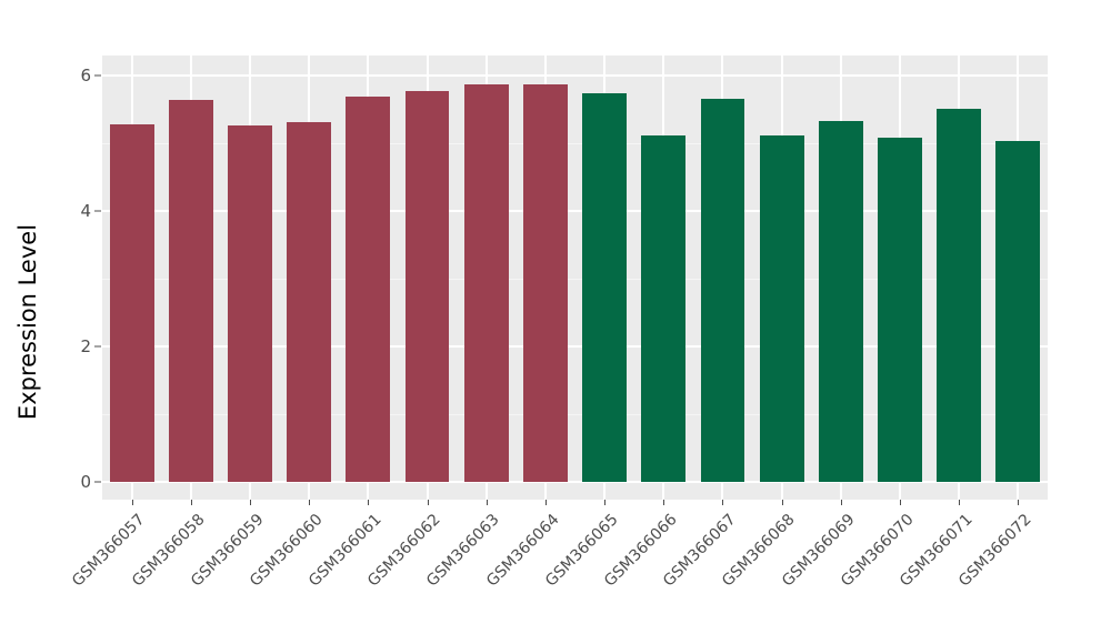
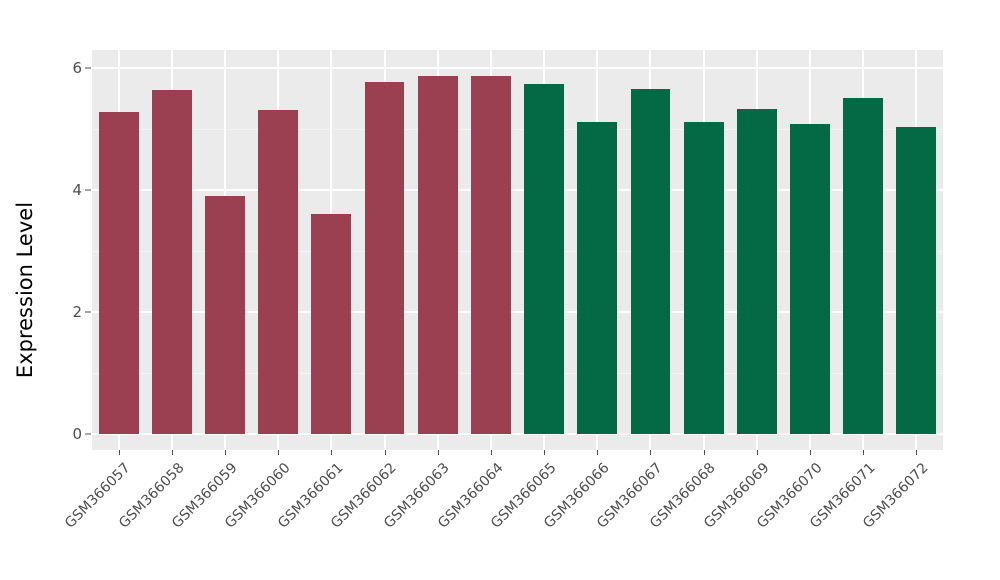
GSM366059: 5.3 -> 3.9
GSM366061: 5.7 -> 3.6
